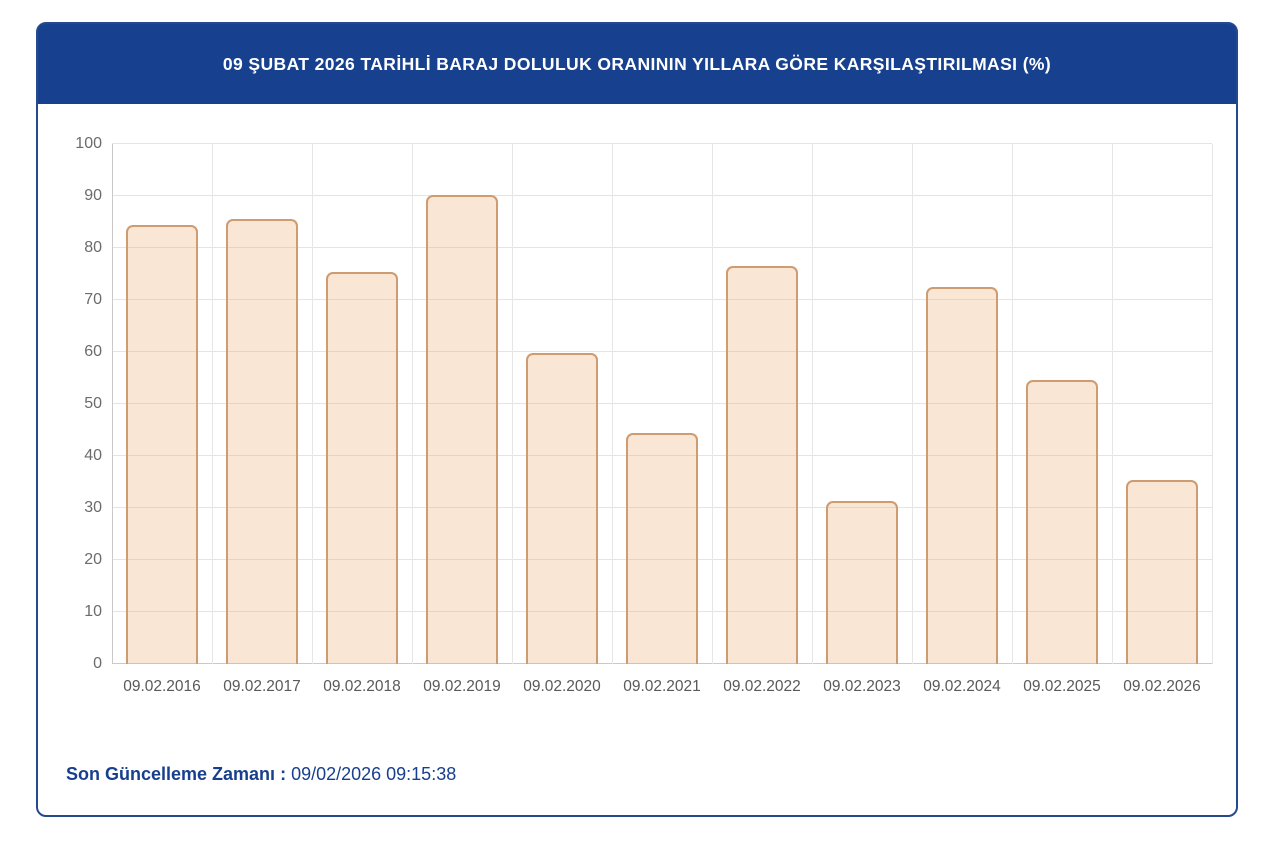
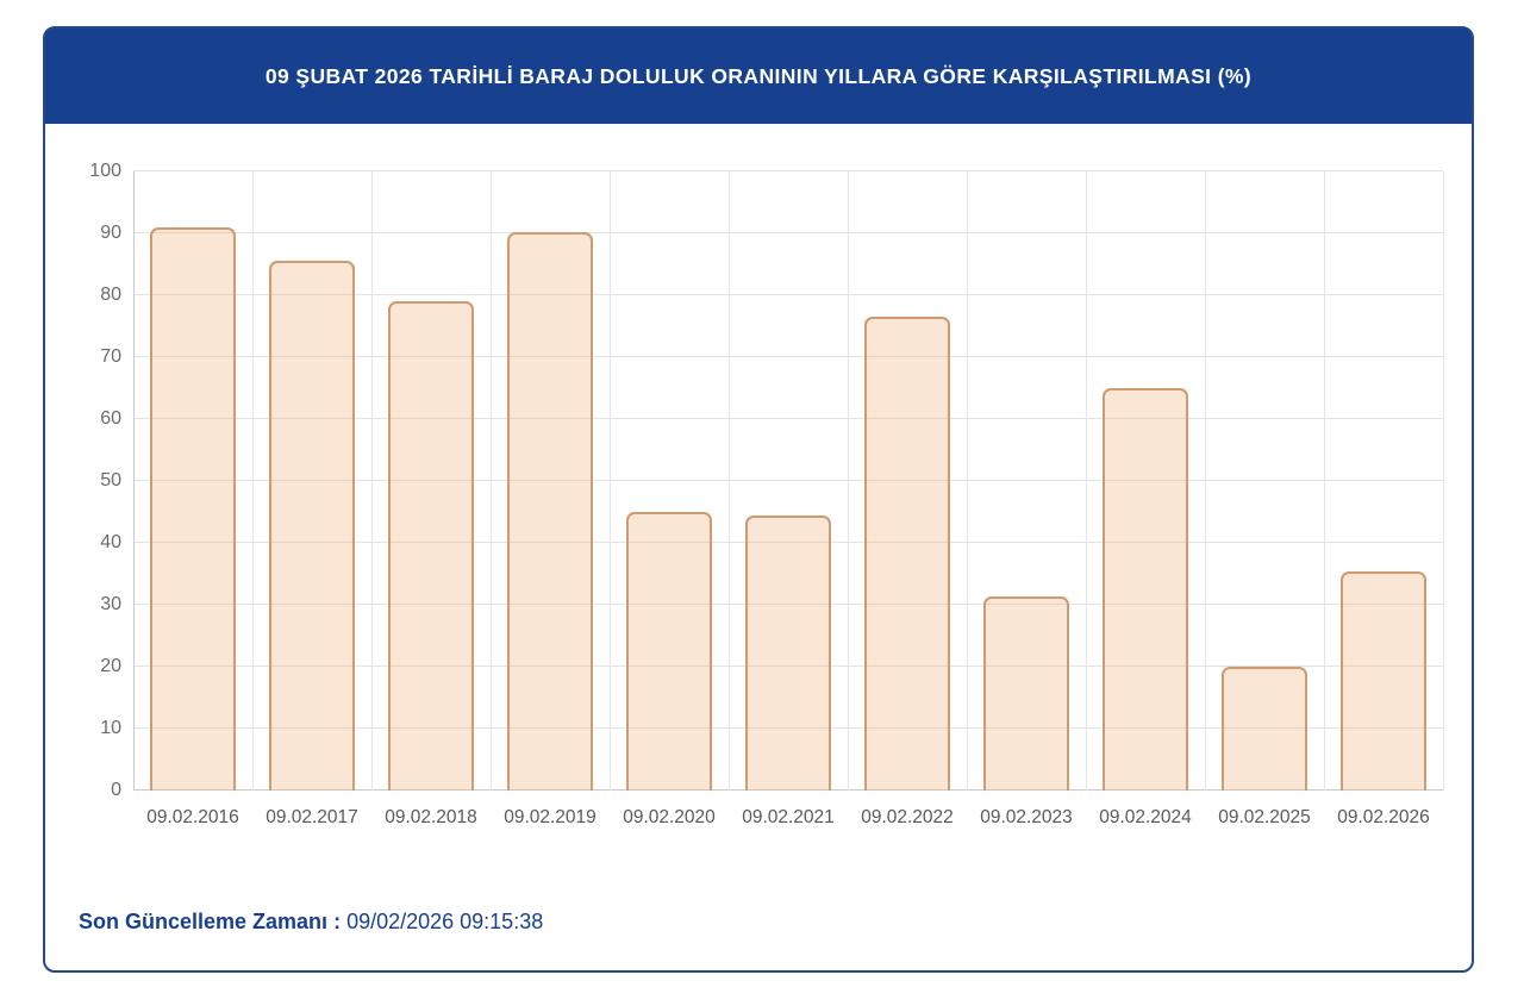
09.02.2016: 84 -> 91
09.02.2018: 75 -> 79
09.02.2020: 60 -> 45
09.02.2024: 72 -> 65
09.02.2025: 55 -> 20
